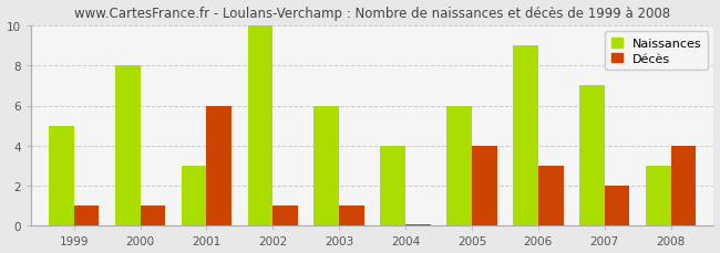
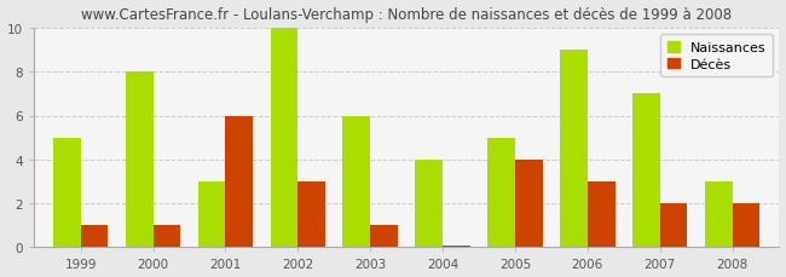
Décès/2002: 1.0 -> 3.0
Naissances/2005: 6 -> 5
Décès/2008: 4.0 -> 2.0
